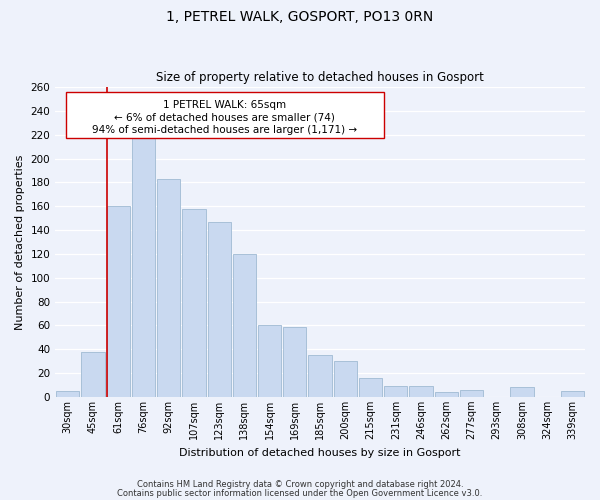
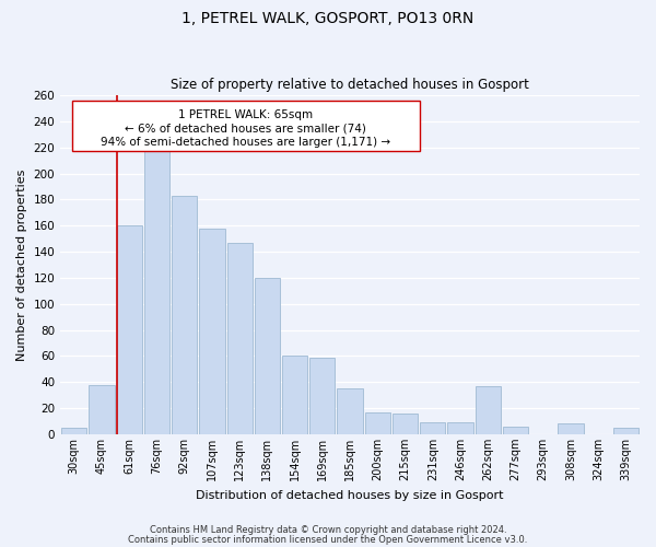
200sqm: 30 -> 17
262sqm: 4 -> 37
